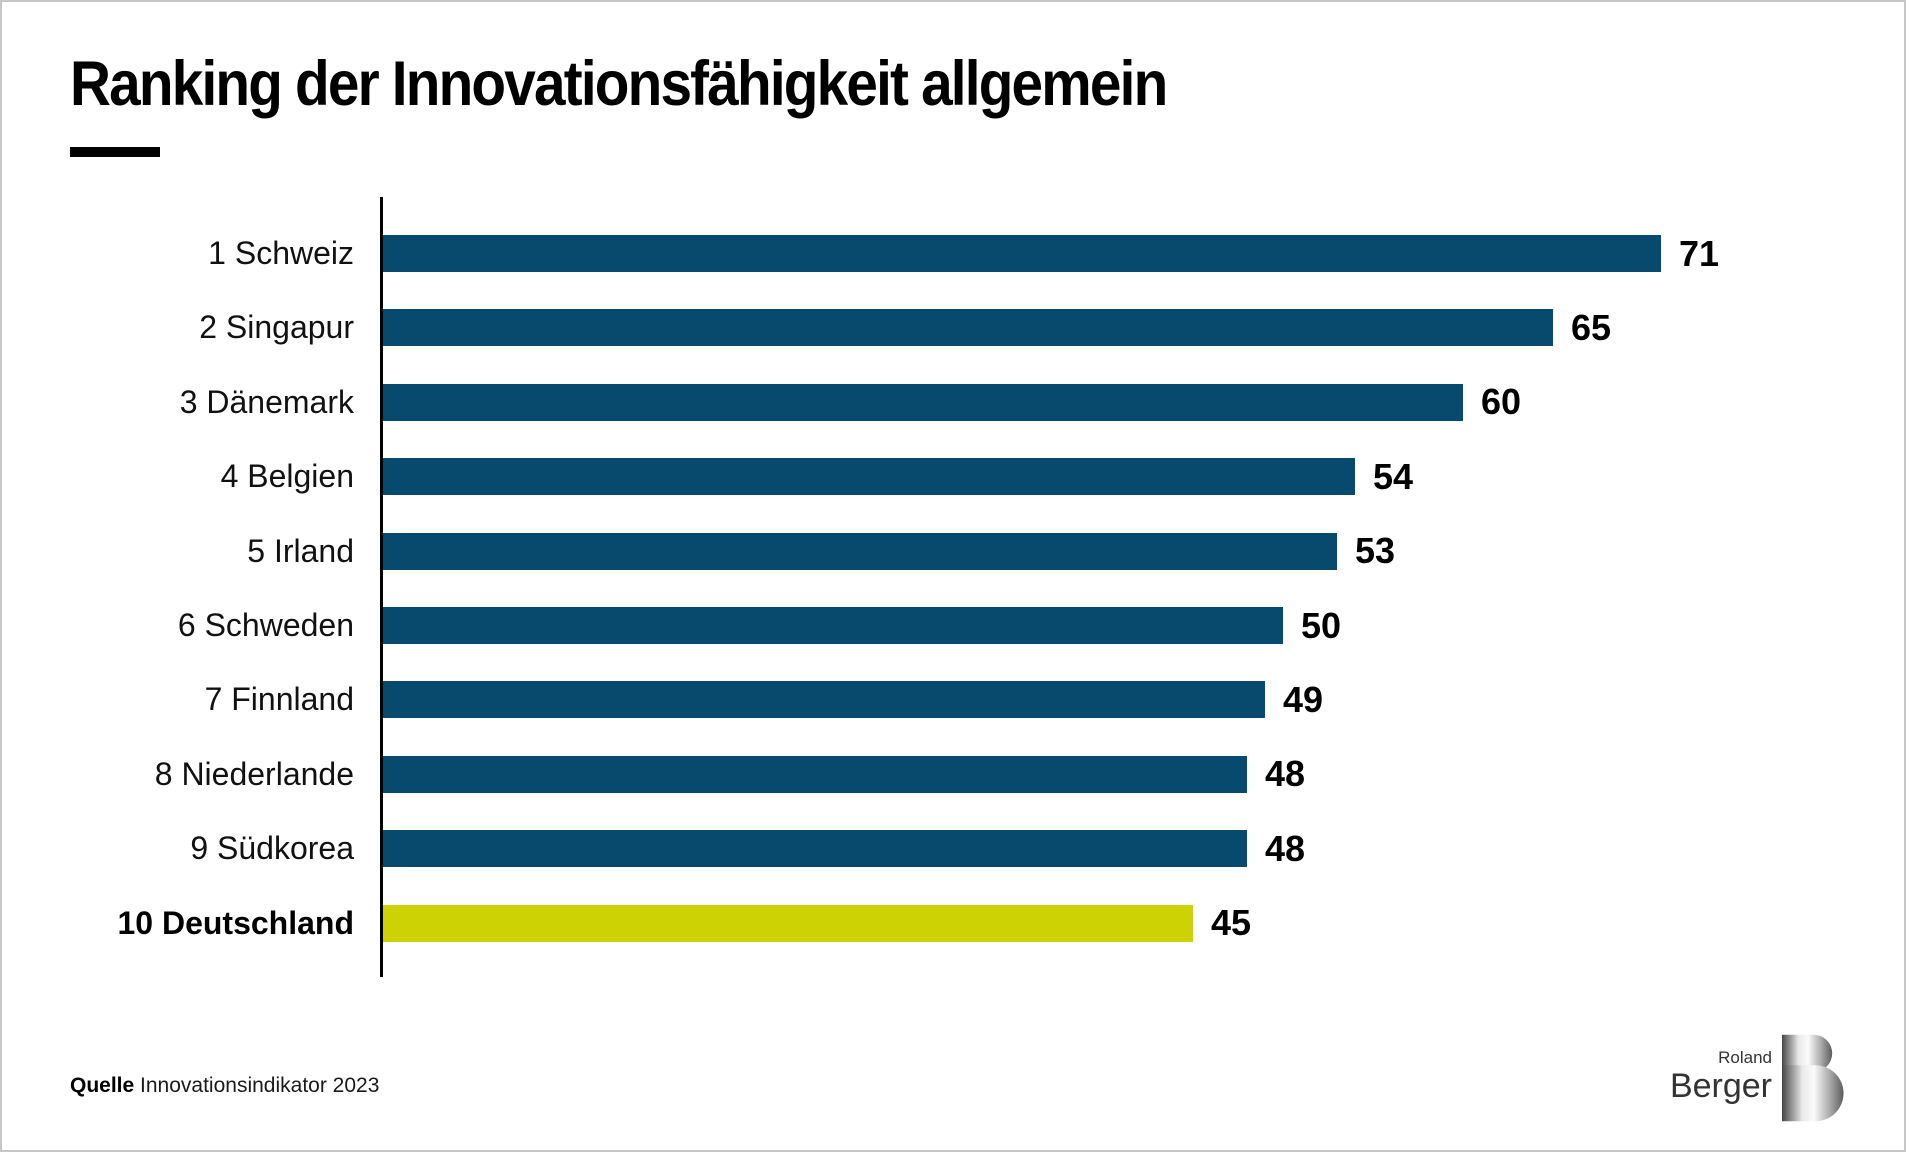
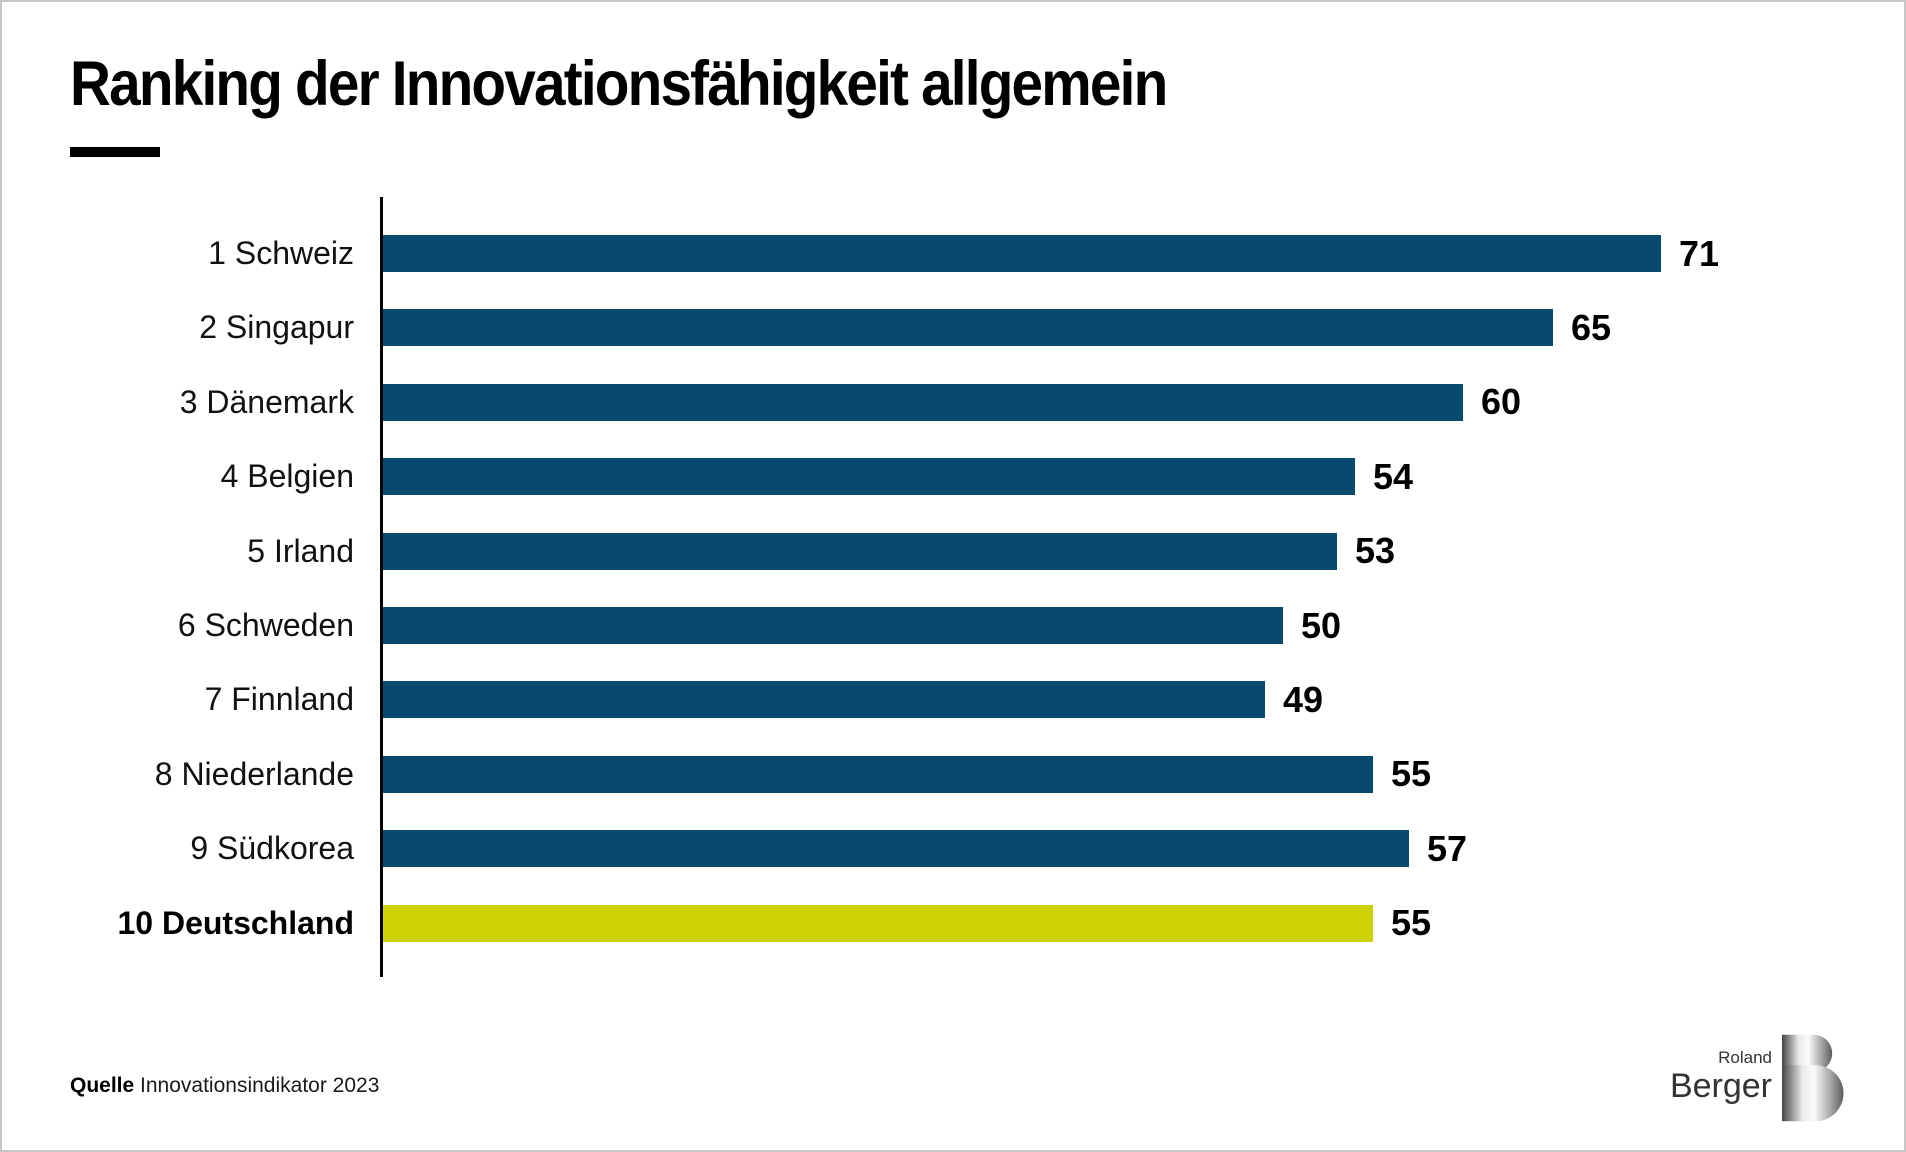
8 Niederlande: 48 -> 55
9 Südkorea: 48 -> 57
10 Deutschland: 45 -> 55
